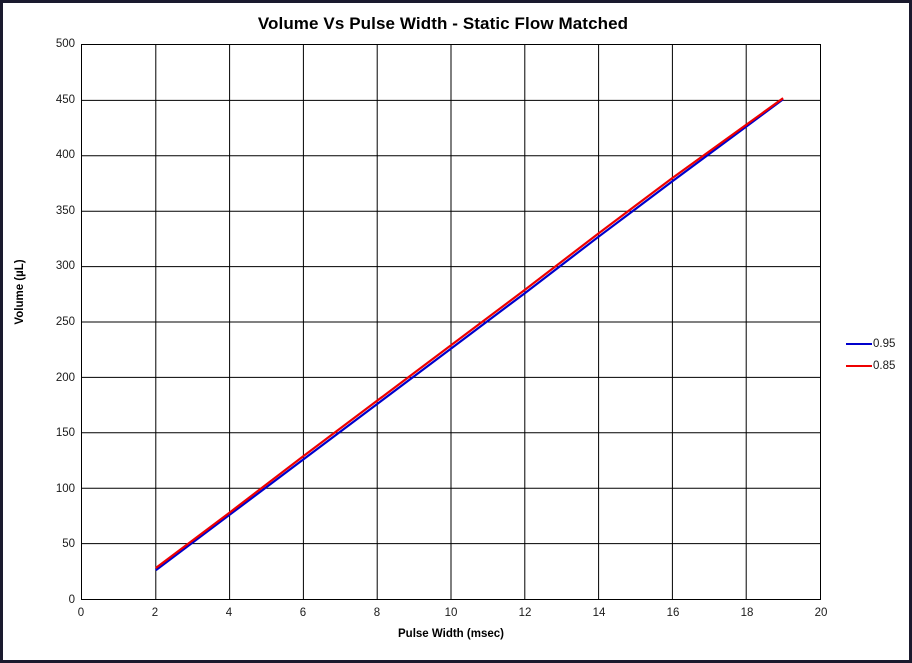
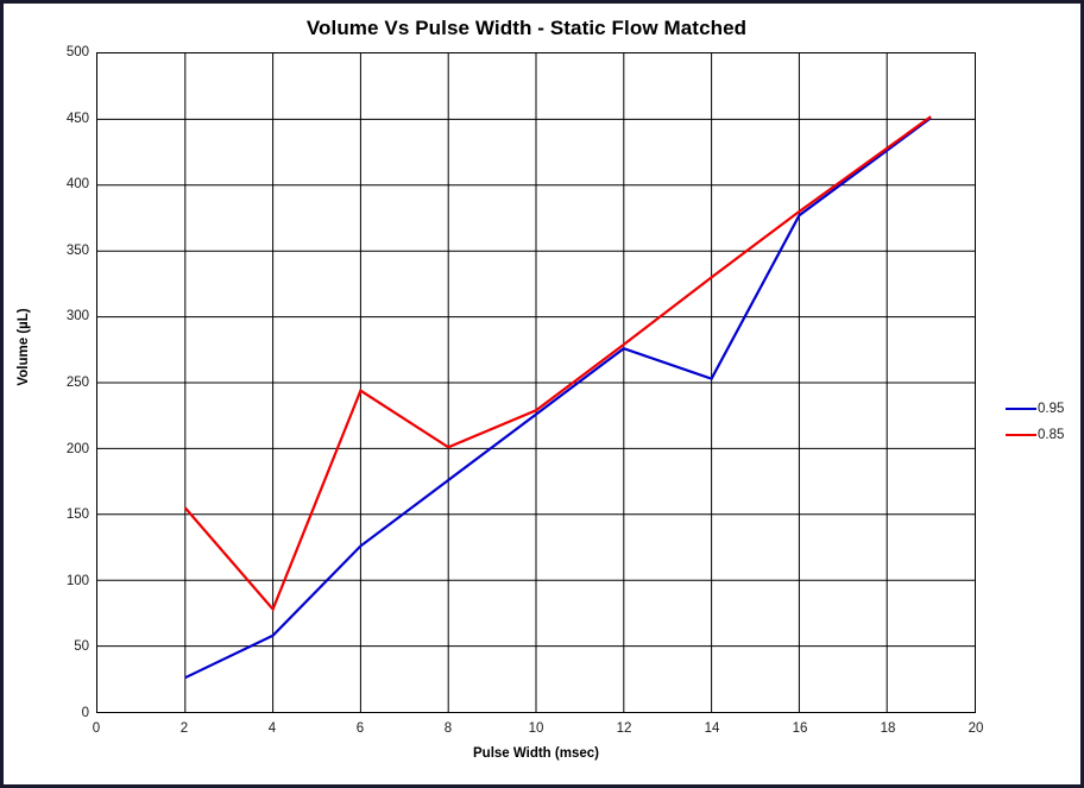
0.85/2: 28 -> 155
0.95/4: 76 -> 58
0.85/6: 129 -> 244
0.85/8: 179 -> 201
0.95/14: 327 -> 253
